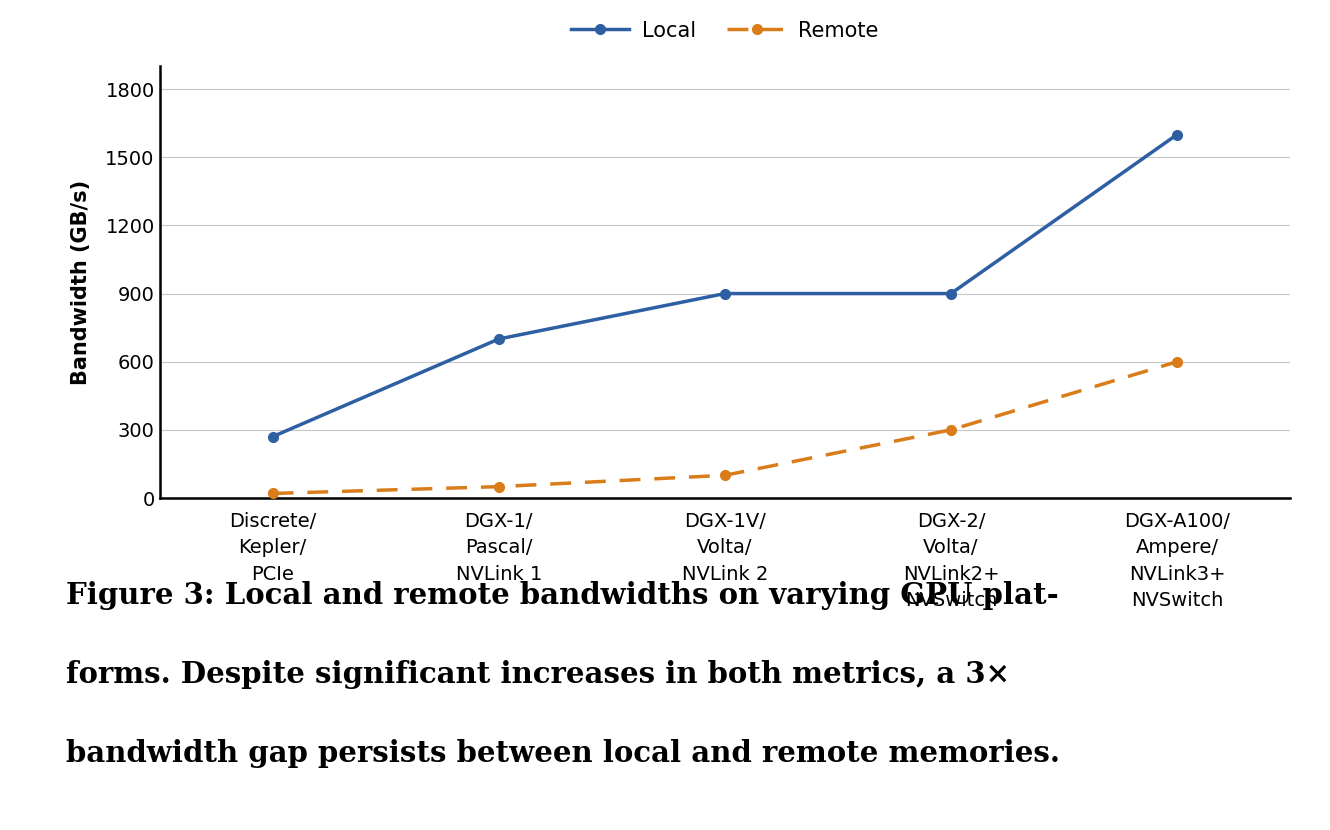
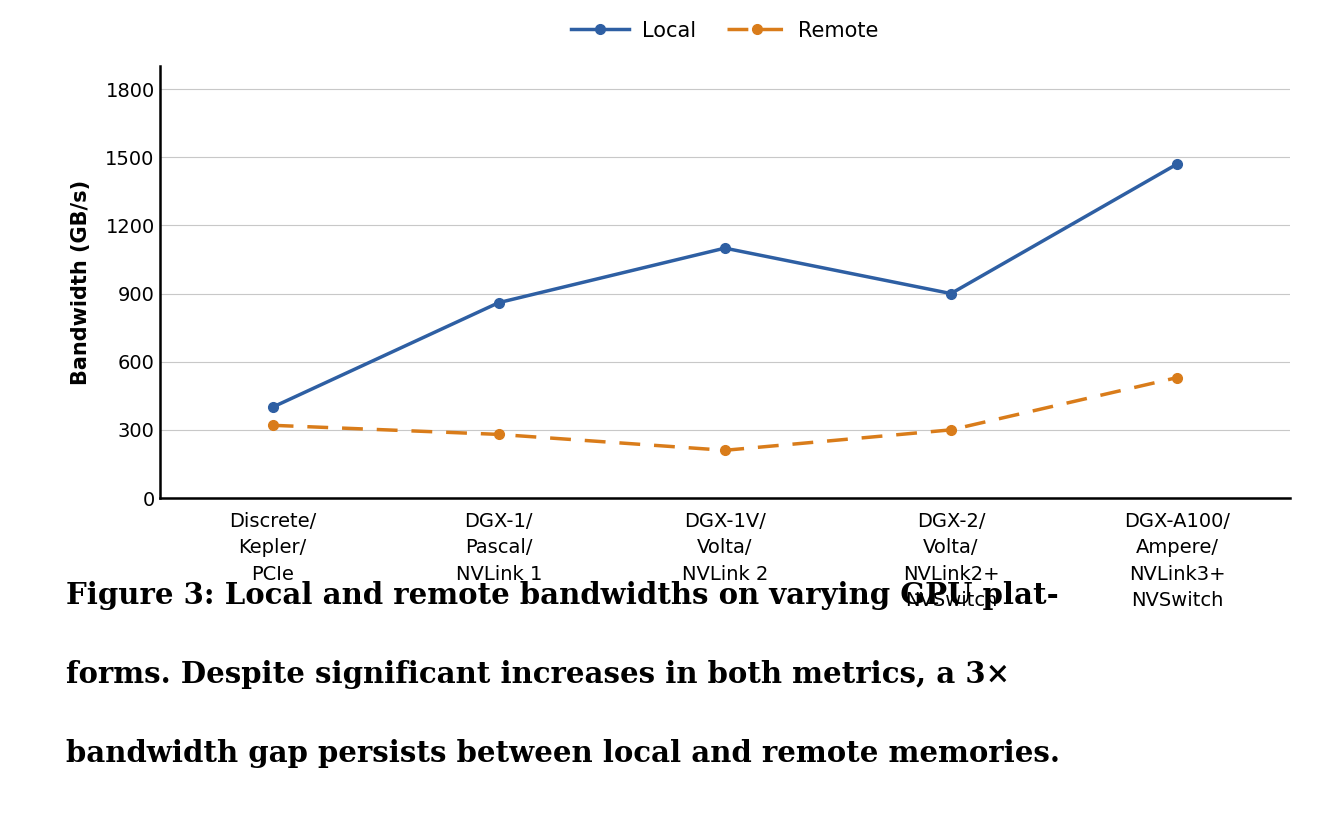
Local/Discrete/ Kepler/ PCIe: 270 -> 400
Remote/Discrete/ Kepler/ PCIe: 20 -> 320
Local/DGX-1/ Pascal/ NVLink 1: 700 -> 860
Remote/DGX-1/ Pascal/ NVLink 1: 50 -> 280
Local/DGX-1V/ Volta/ NVLink 2: 900 -> 1100
Remote/DGX-1V/ Volta/ NVLink 2: 100 -> 210
Local/DGX-A100/ Ampere/ NVLink3+ NVSwitch: 1600 -> 1470
Remote/DGX-A100/ Ampere/ NVLink3+ NVSwitch: 600 -> 530
